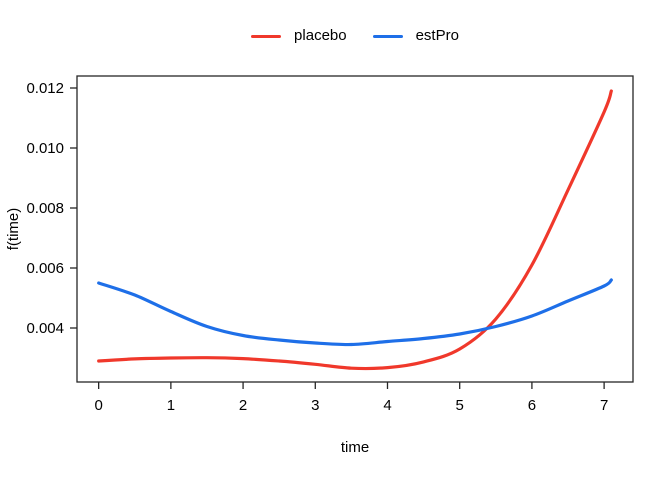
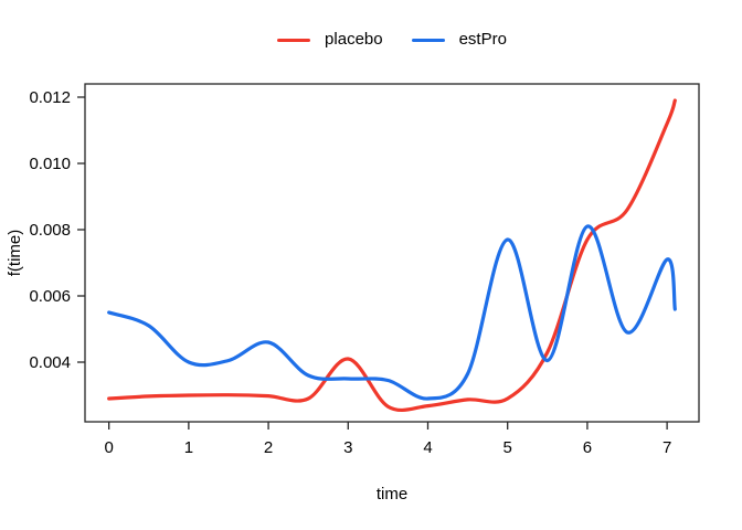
estPro/1: 0.0046 -> 0.0040
estPro/2: 0.0037 -> 0.0046
placebo/3: 0.0028 -> 0.0041
estPro/4: 0.0036 -> 0.0029
placebo/5: 0.0033 -> 0.0029
estPro/5: 0.0038 -> 0.0077
placebo/6: 0.0061 -> 0.0077
estPro/6: 0.0044 -> 0.0081
estPro/7: 0.0054 -> 0.0071
